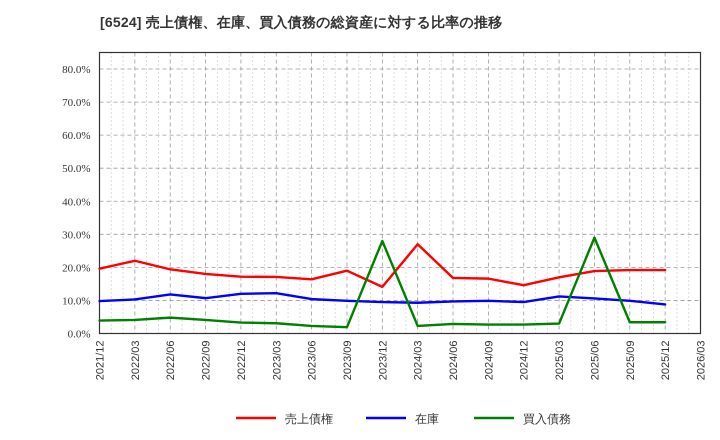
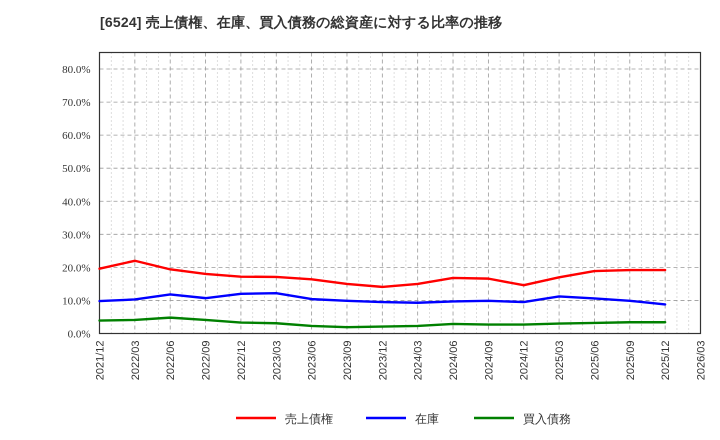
売上債権/2023/09: 19% -> 15%
買入債務/2023/12: 28% -> 2%
売上債権/2024/03: 27% -> 15%
買入債務/2025/06: 29% -> 3%
